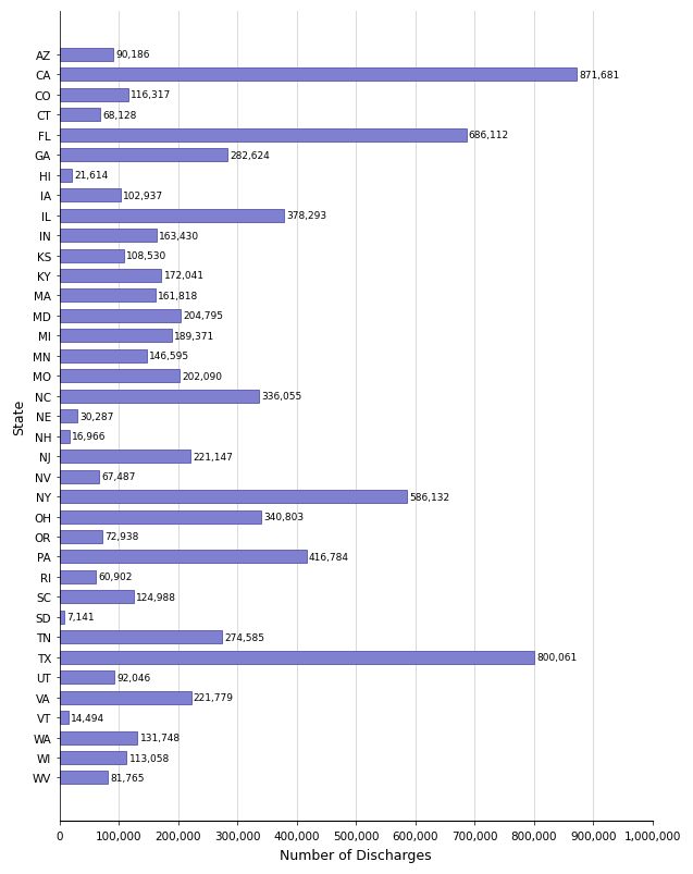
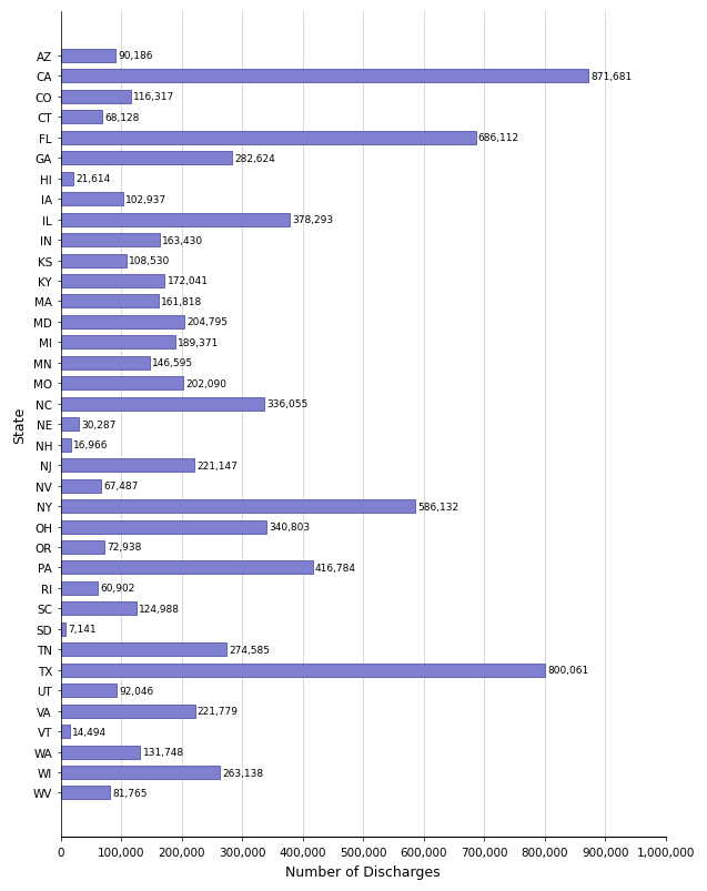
WI: 113,058 -> 263,138
